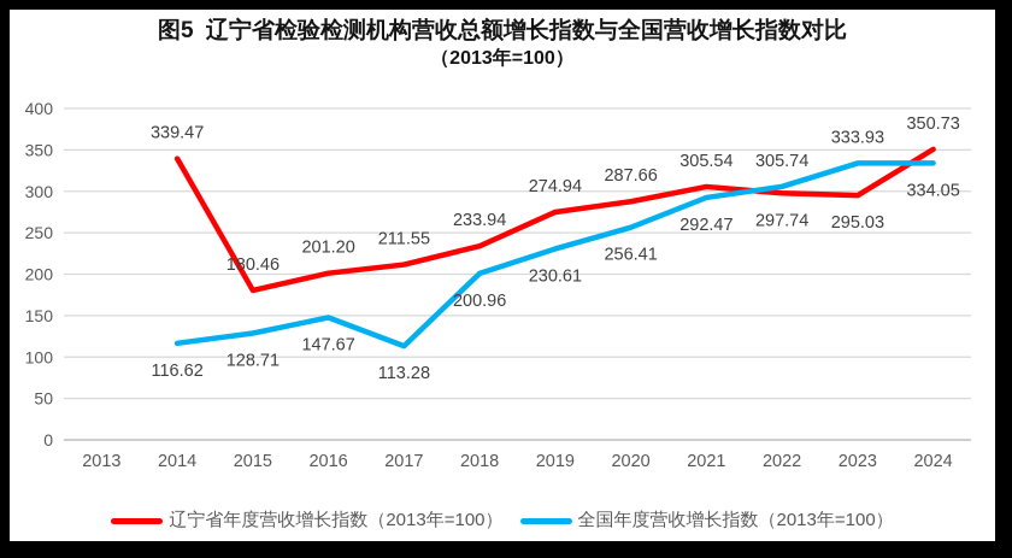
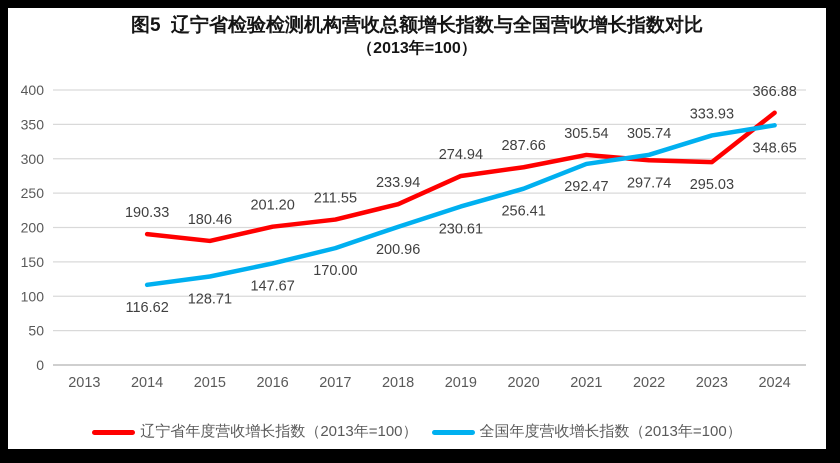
辽宁省年度营收增长指数（2013年=100）/2014: 339.47 -> 190.33
全国年度营收增长指数（2013年=100）/2017: 113.28 -> 170.00
辽宁省年度营收增长指数（2013年=100）/2024: 350.73 -> 366.88
全国年度营收增长指数（2013年=100）/2024: 334.05 -> 348.65
